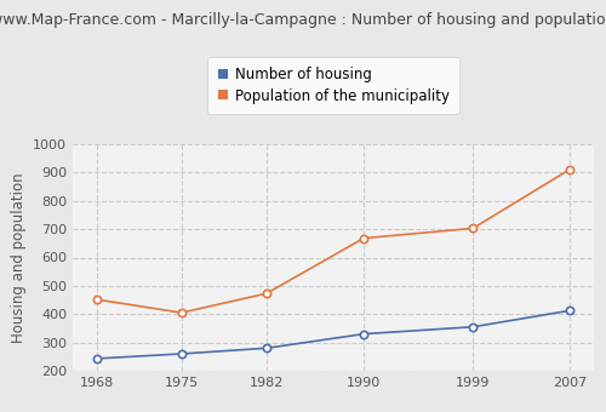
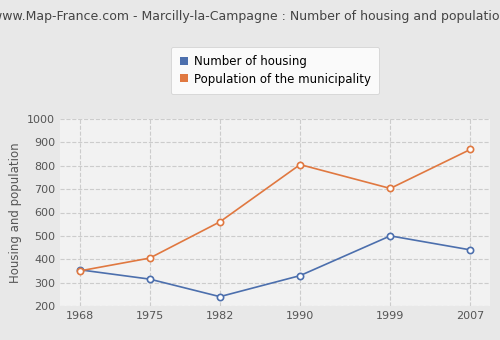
Number of housing/1968: 243 -> 355
Population of the municipality/1968: 452 -> 350
Number of housing/1975: 260 -> 315
Number of housing/1982: 280 -> 240
Population of the municipality/1982: 473 -> 560
Population of the municipality/1990: 668 -> 805
Number of housing/1999: 355 -> 500
Number of housing/2007: 413 -> 440
Population of the municipality/2007: 912 -> 870
